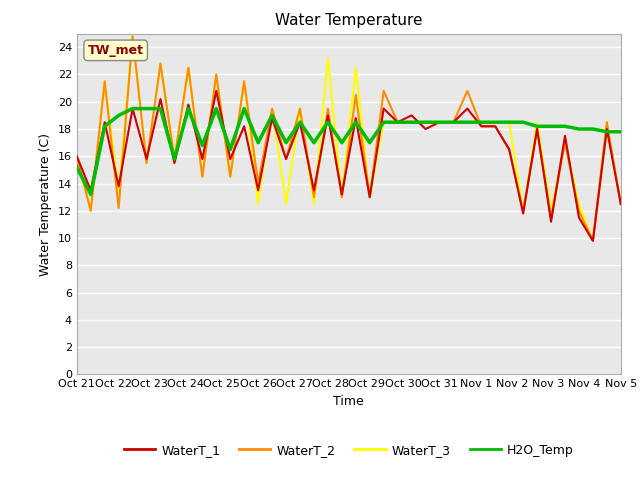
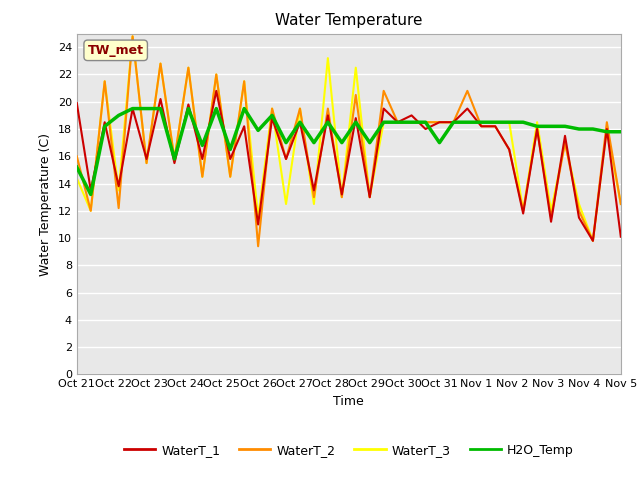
WaterT_1/Oct 21: 16.0 -> 19.9
WaterT_3/Oct 21: 16.0 -> 14.4
WaterT_1/Oct 26: 13.5 -> 11.0
WaterT_2/Oct 26: 14.0 -> 9.4
WaterT_3/Oct 26: 12.5 -> 11.5
H2O_Temp/Oct 26: 17.0 -> 17.9
H2O_Temp/Oct 31: 18.5 -> 17.0
WaterT_1/Nov 5: 12.5 -> 10.1
